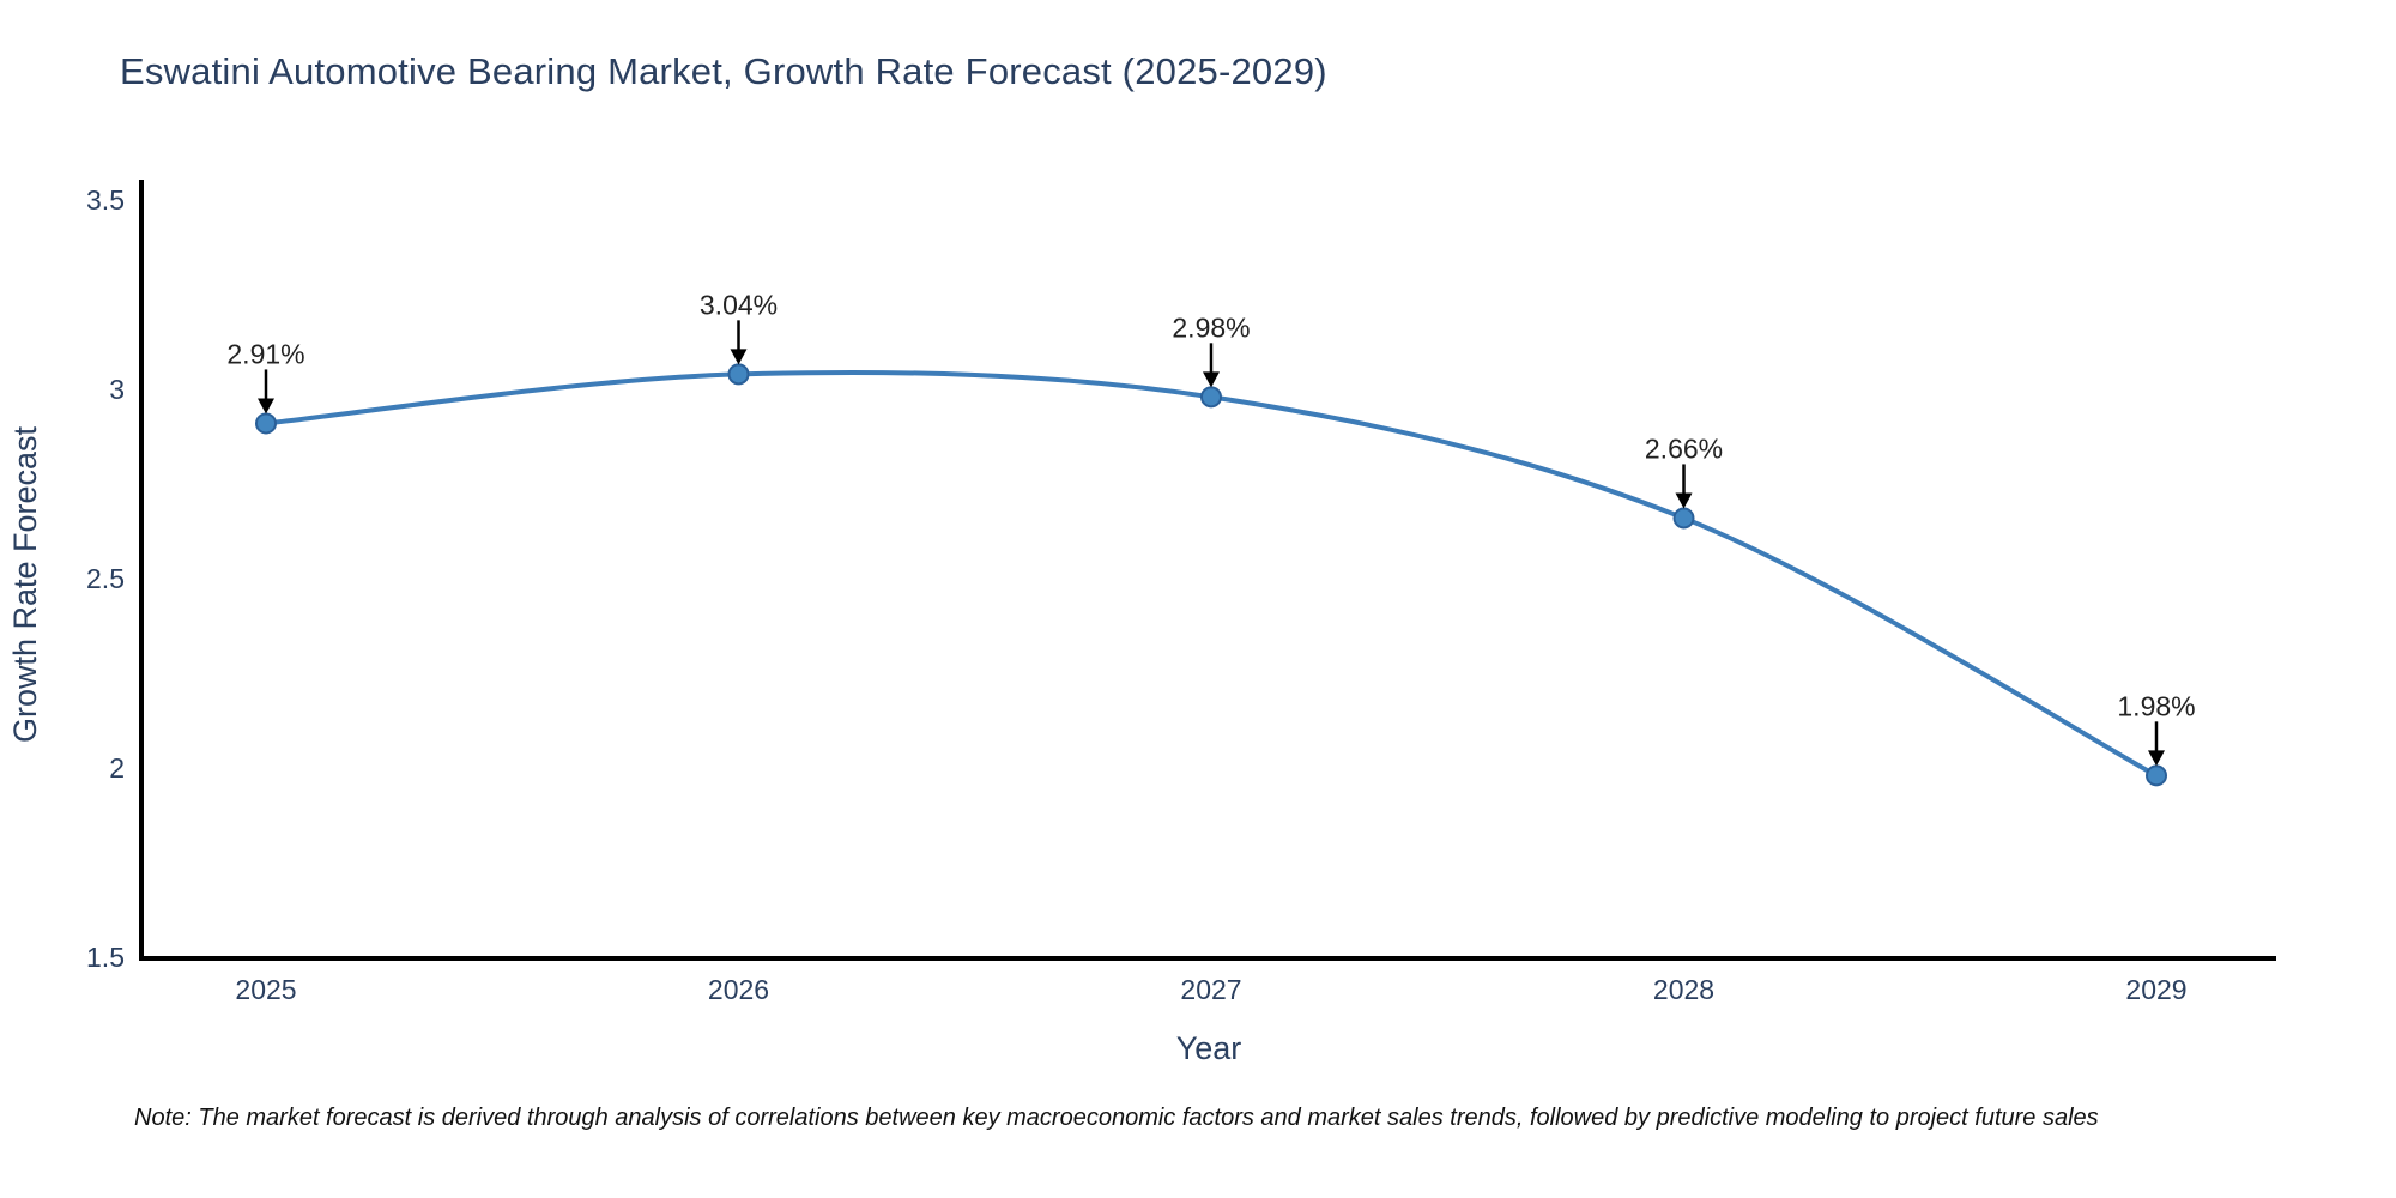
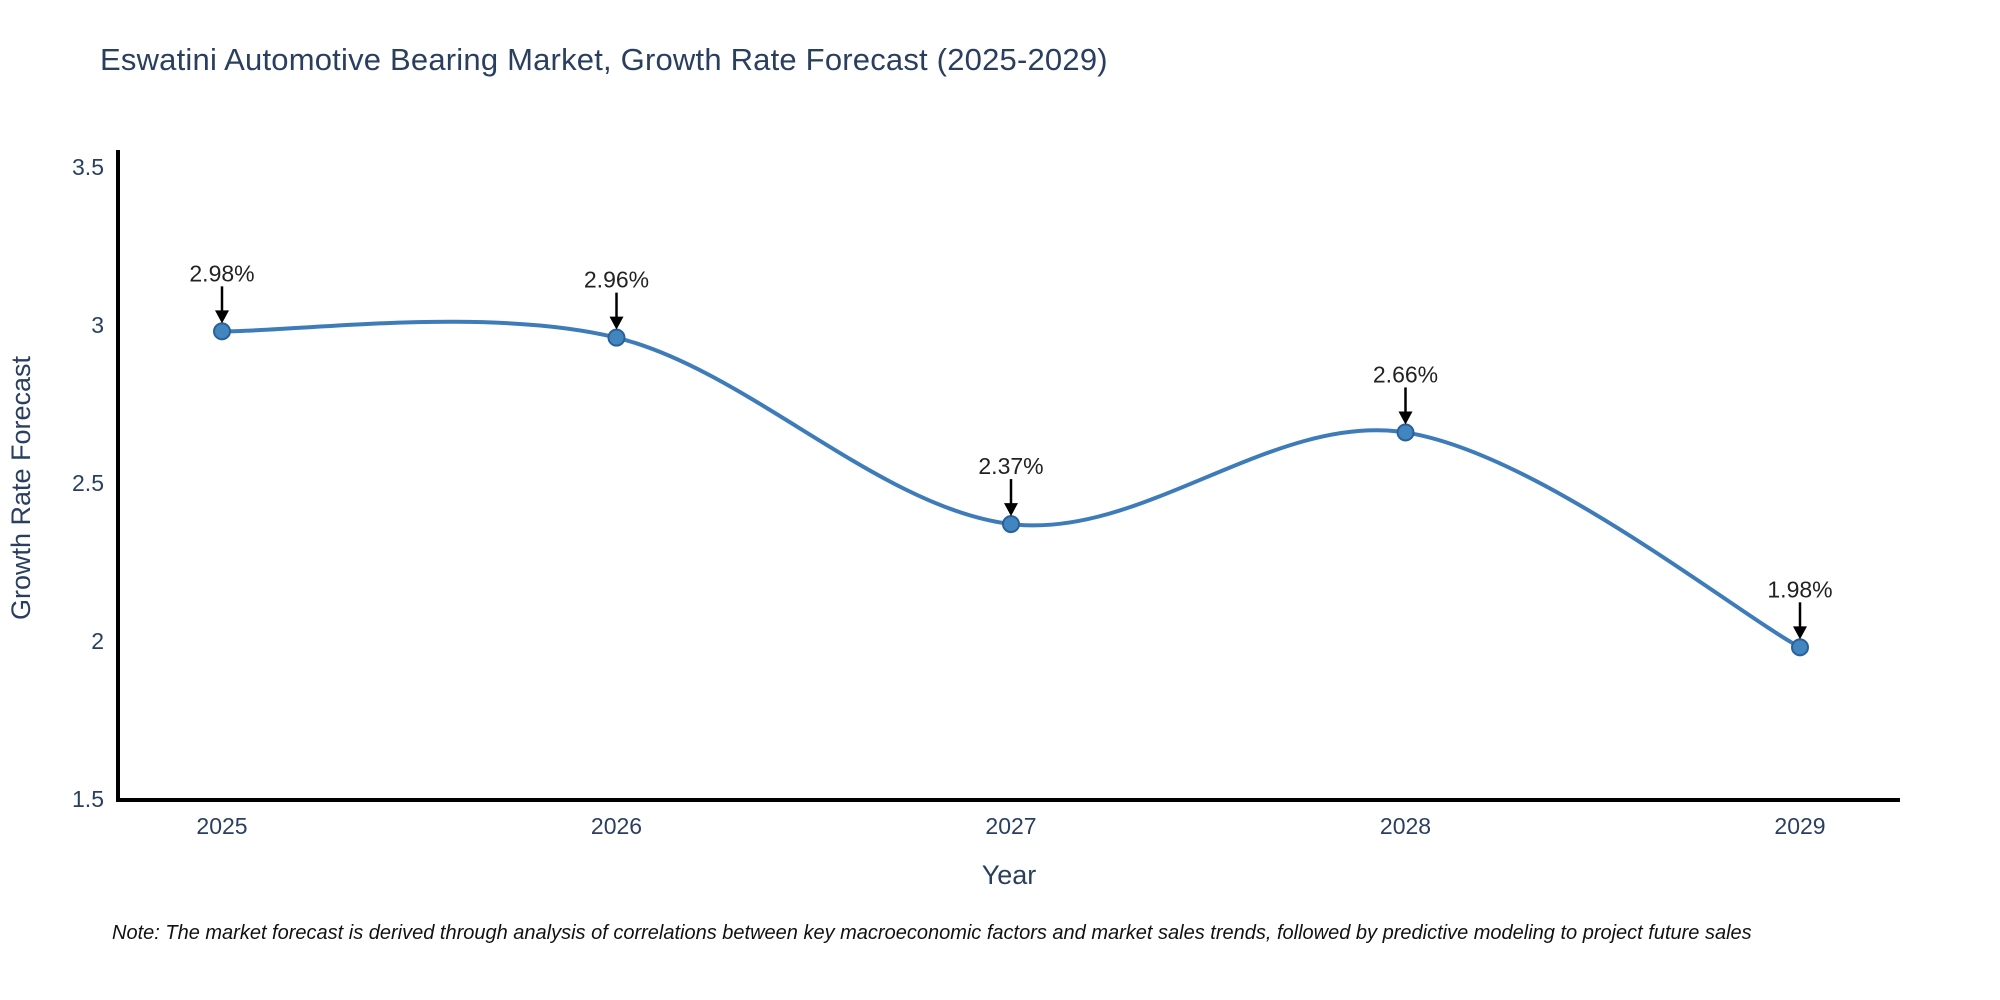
2025: 2.91% -> 2.98%
2026: 3.04% -> 2.96%
2027: 2.98% -> 2.37%
